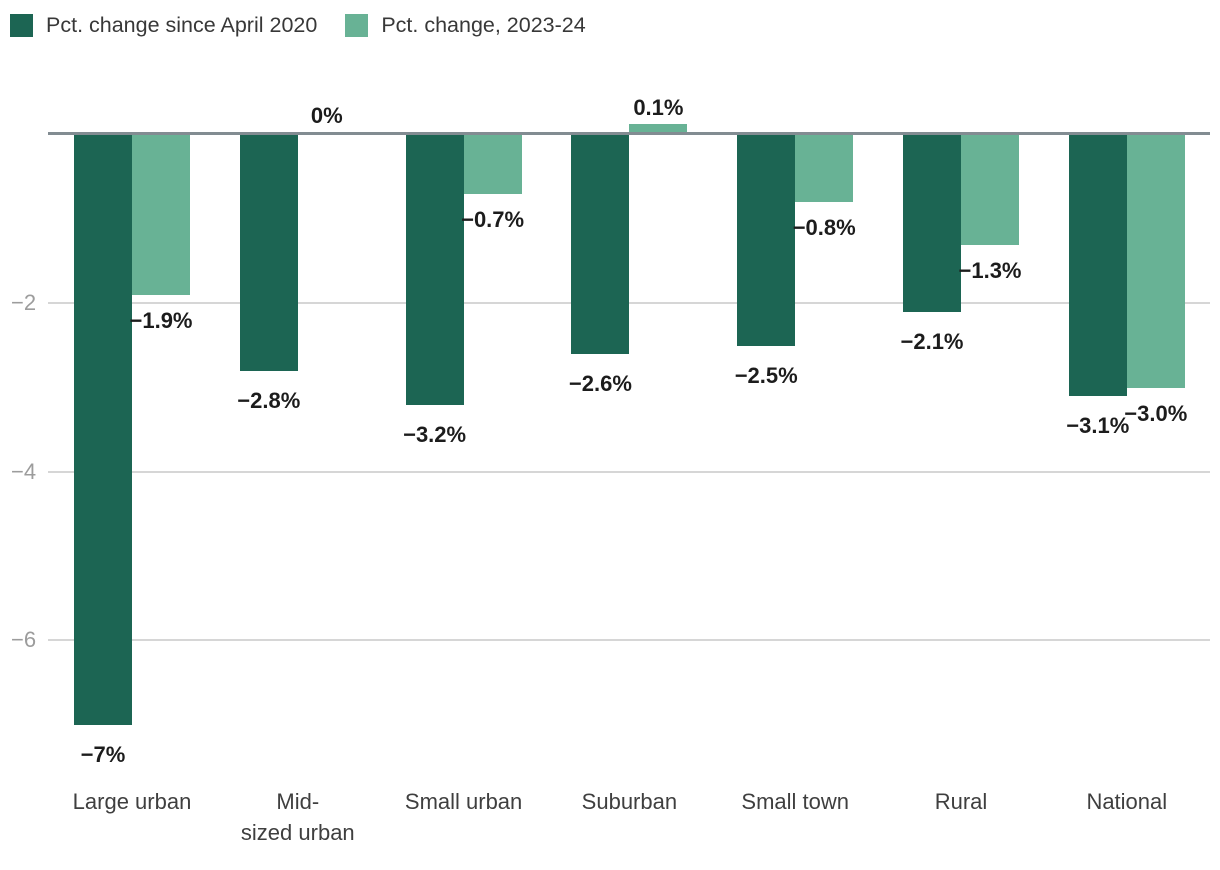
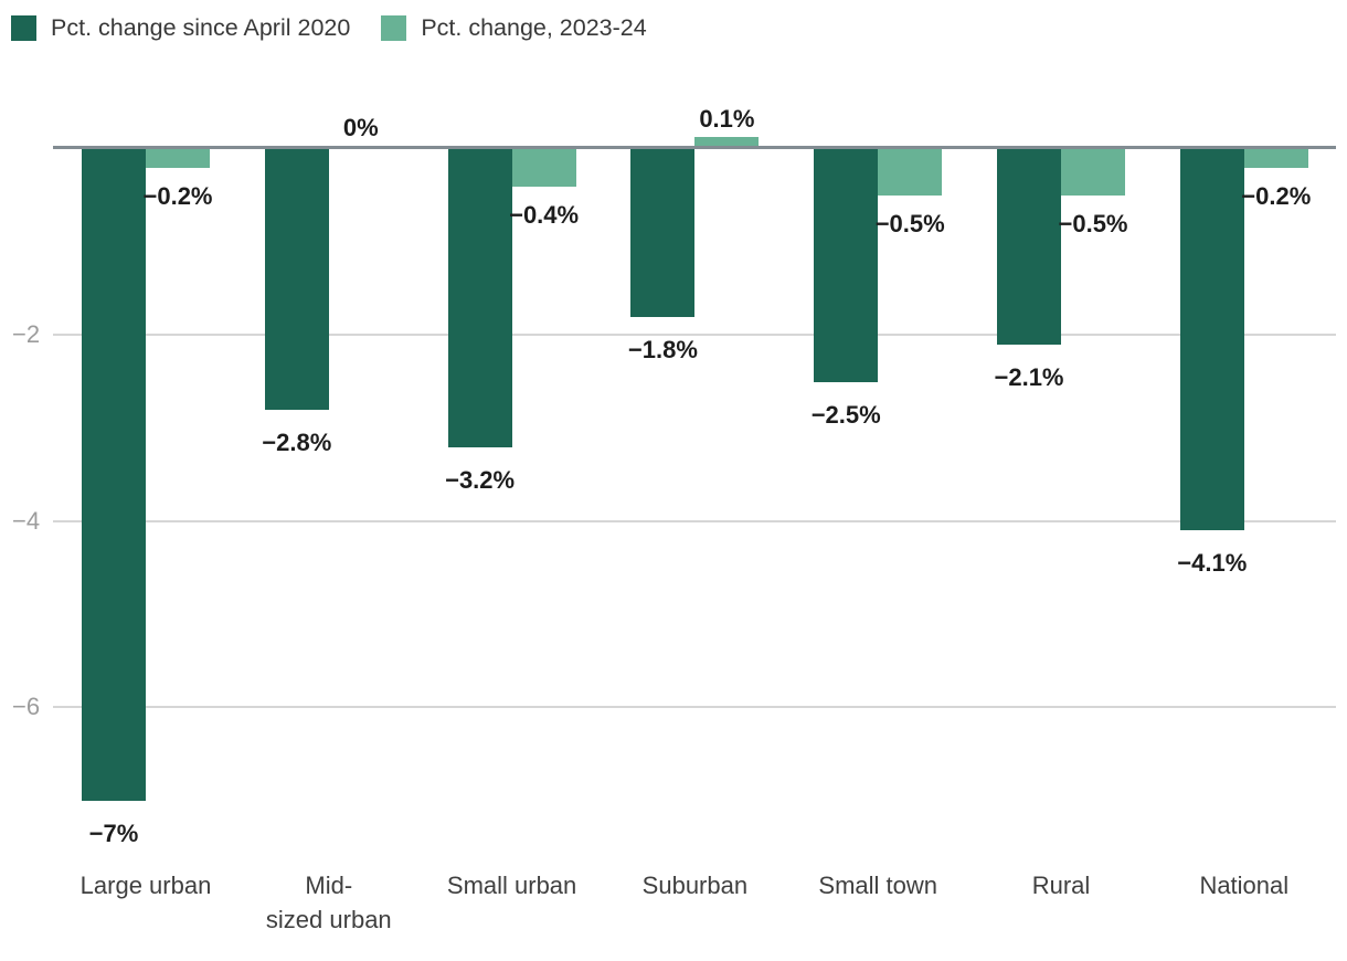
Pct. change, 2023-24/Large urban: −1.9% -> −0.2%
Pct. change, 2023-24/Small urban: −0.7% -> −0.4%
Pct. change since April 2020/Suburban: −2.6% -> −1.8%
Pct. change, 2023-24/Small town: −0.8% -> −0.5%
Pct. change, 2023-24/Rural: −1.3% -> −0.5%
Pct. change since April 2020/National: −3.1% -> −4.1%
Pct. change, 2023-24/National: −3.0% -> −0.2%
